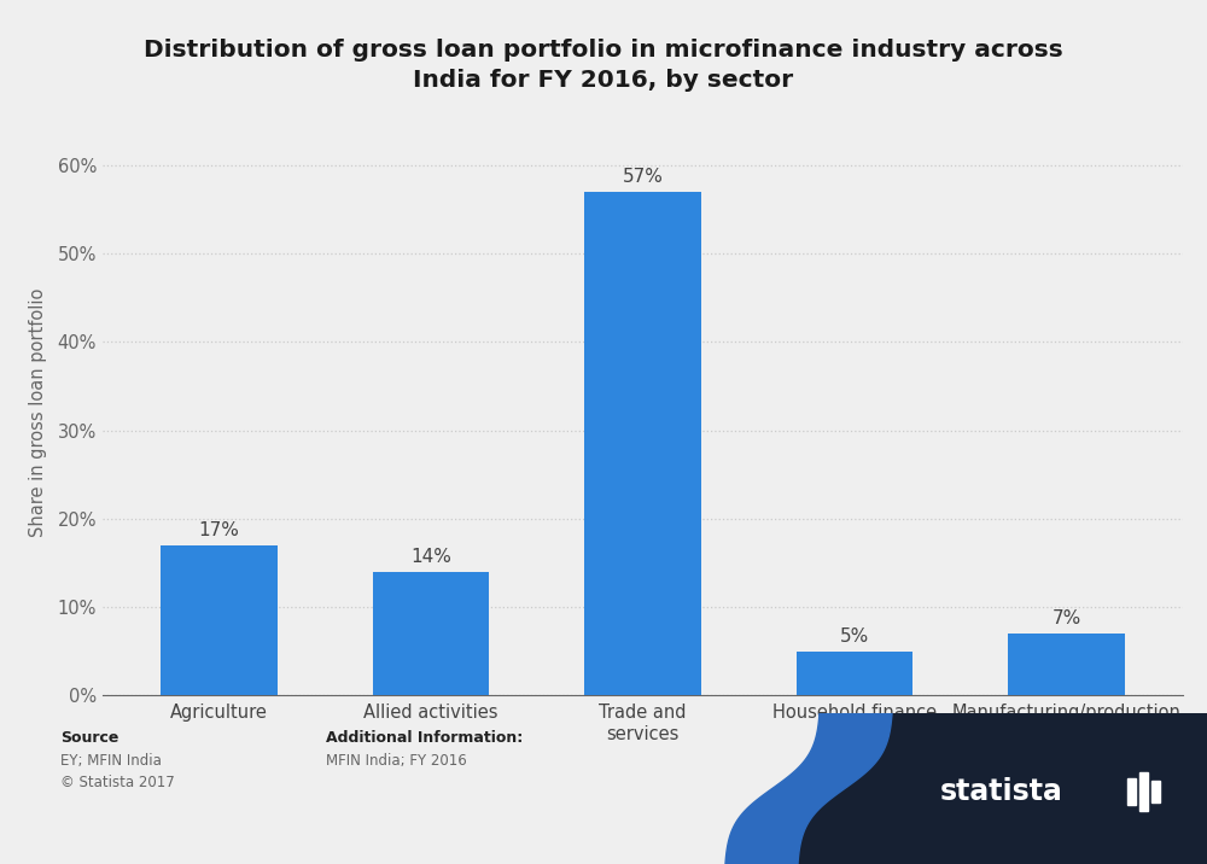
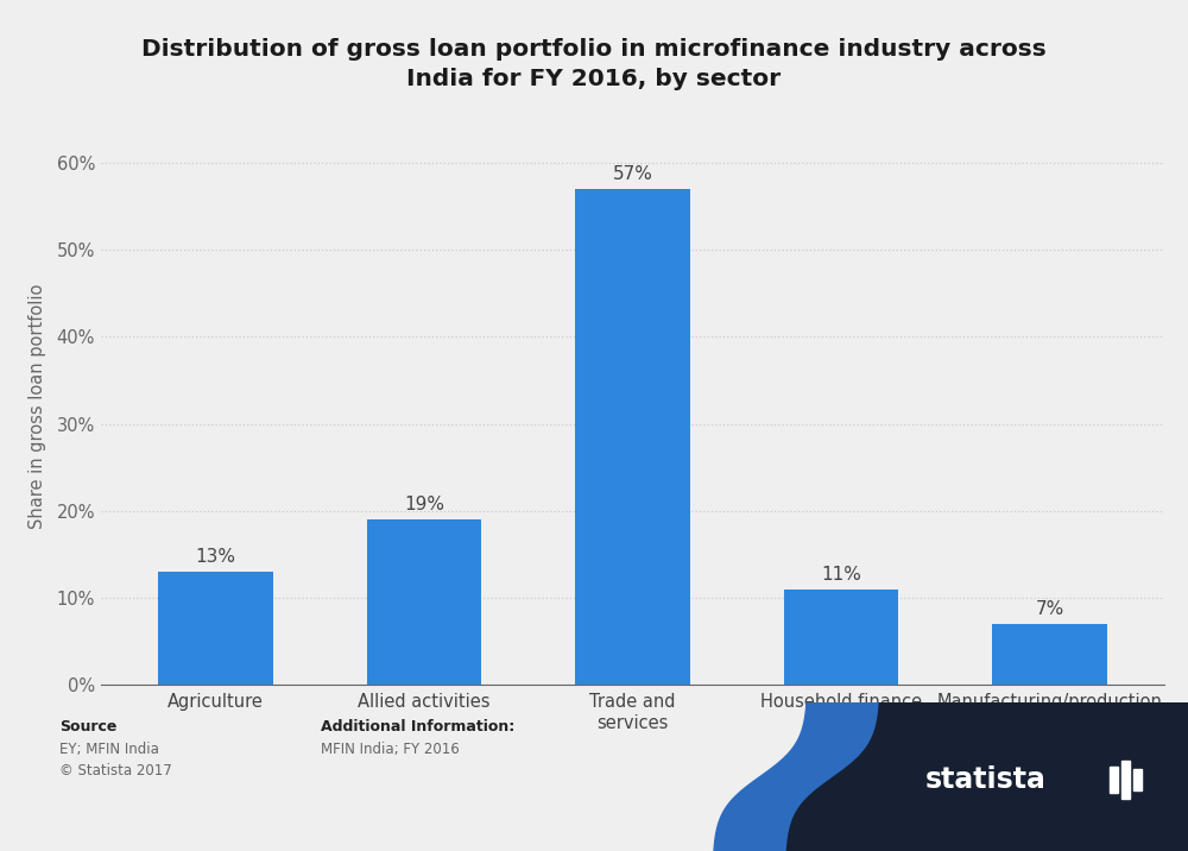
Agriculture: 17% -> 13%
Allied activities: 14% -> 19%
Household finance: 5% -> 11%
